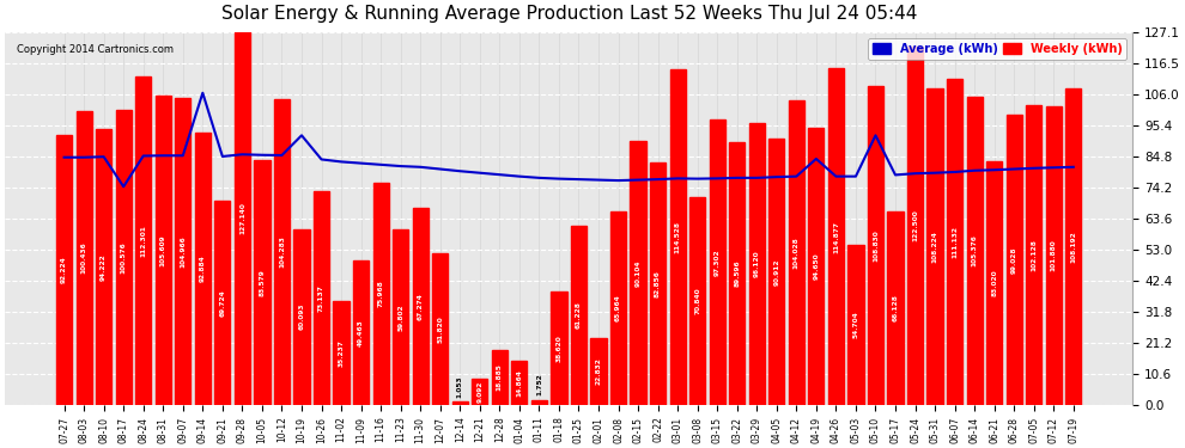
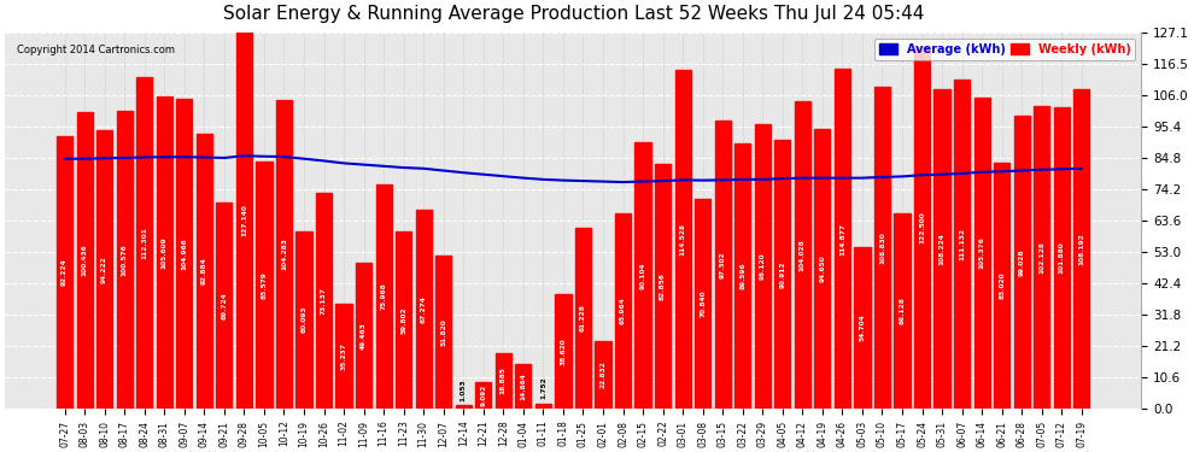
Average (kWh)/08-17: 74.5 -> 84.8
Average (kWh)/09-14: 106.5 -> 85.0
Average (kWh)/10-19: 92.0 -> 84.5
Average (kWh)/04-19: 84.0 -> 78.0
Average (kWh)/05-10: 92.0 -> 78.3
